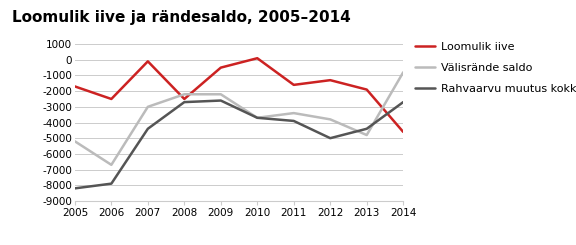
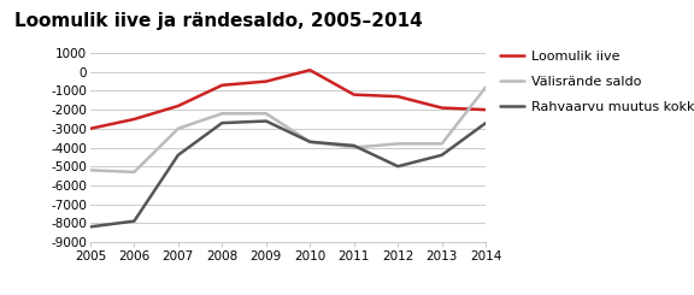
Loomulik iive/2005: -1700 -> -3000
Välisrände saldo/2006: -6700 -> -5300
Loomulik iive/2007: -100 -> -1800
Loomulik iive/2008: -2500 -> -700
Loomulik iive/2011: -1600 -> -1200
Välisrände saldo/2011: -3400 -> -4000
Välisrände saldo/2013: -4800 -> -3800
Loomulik iive/2014: -4600 -> -2000
